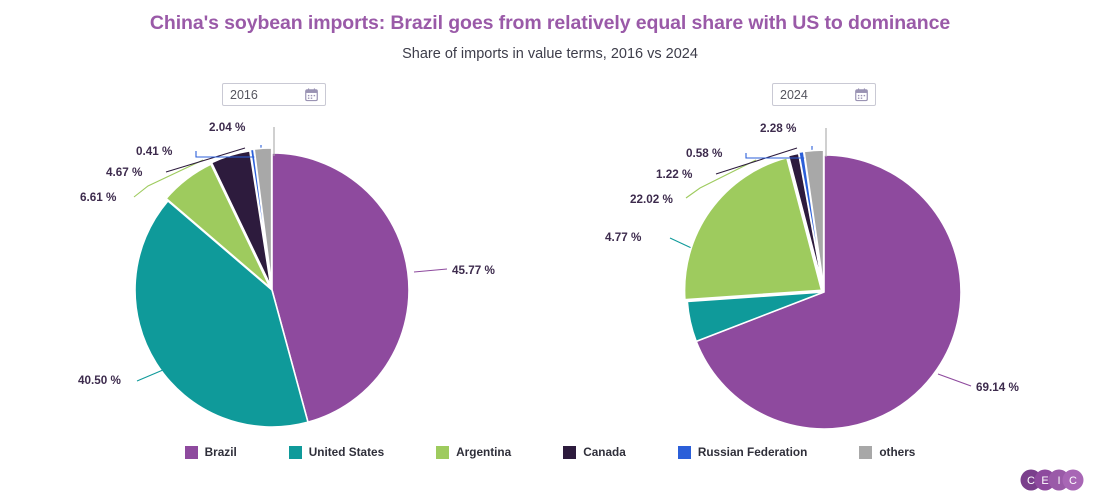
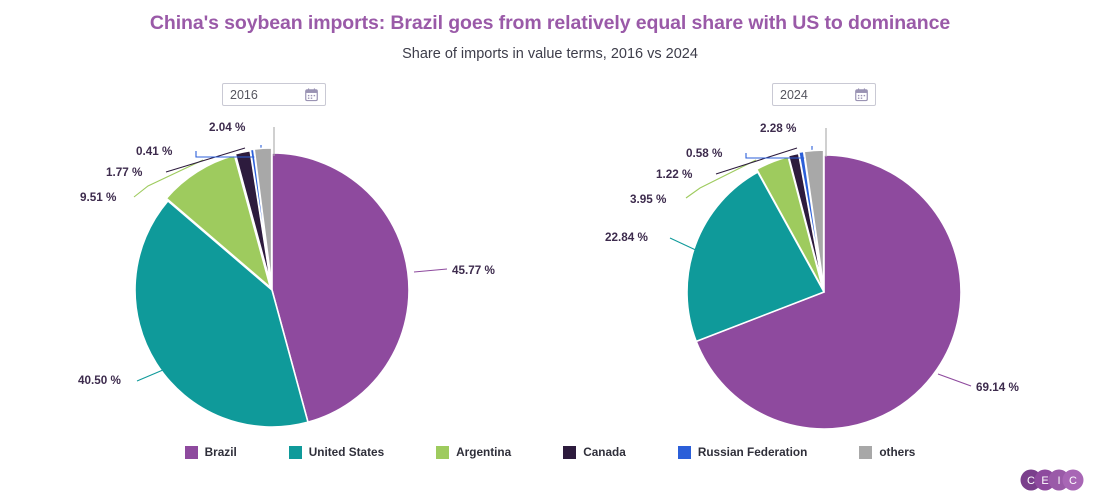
2016/Argentina: 6.61 -> 9.51
2016/Canada: 4.67 -> 1.77
2024/United States: 4.77 -> 22.84
2024/Argentina: 22.02 -> 3.95
